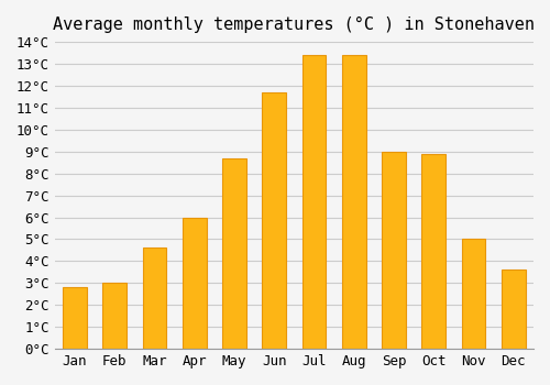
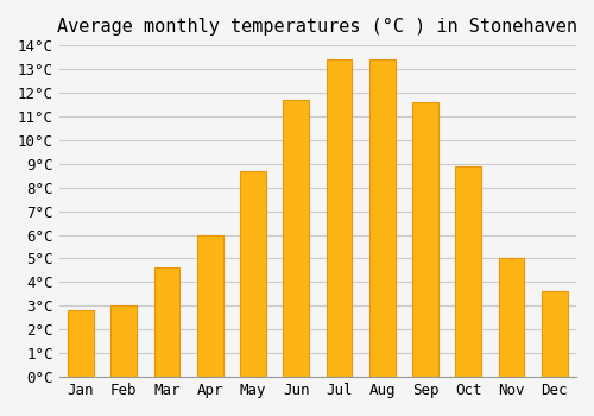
Sep: 9.0°C -> 11.6°C
